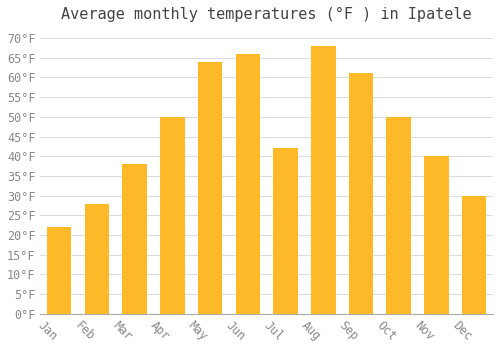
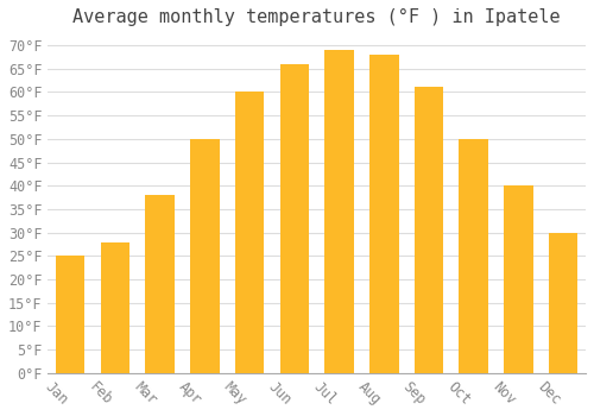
Jan: 22°F -> 25°F
May: 64°F -> 60°F
Jul: 42°F -> 69°F
